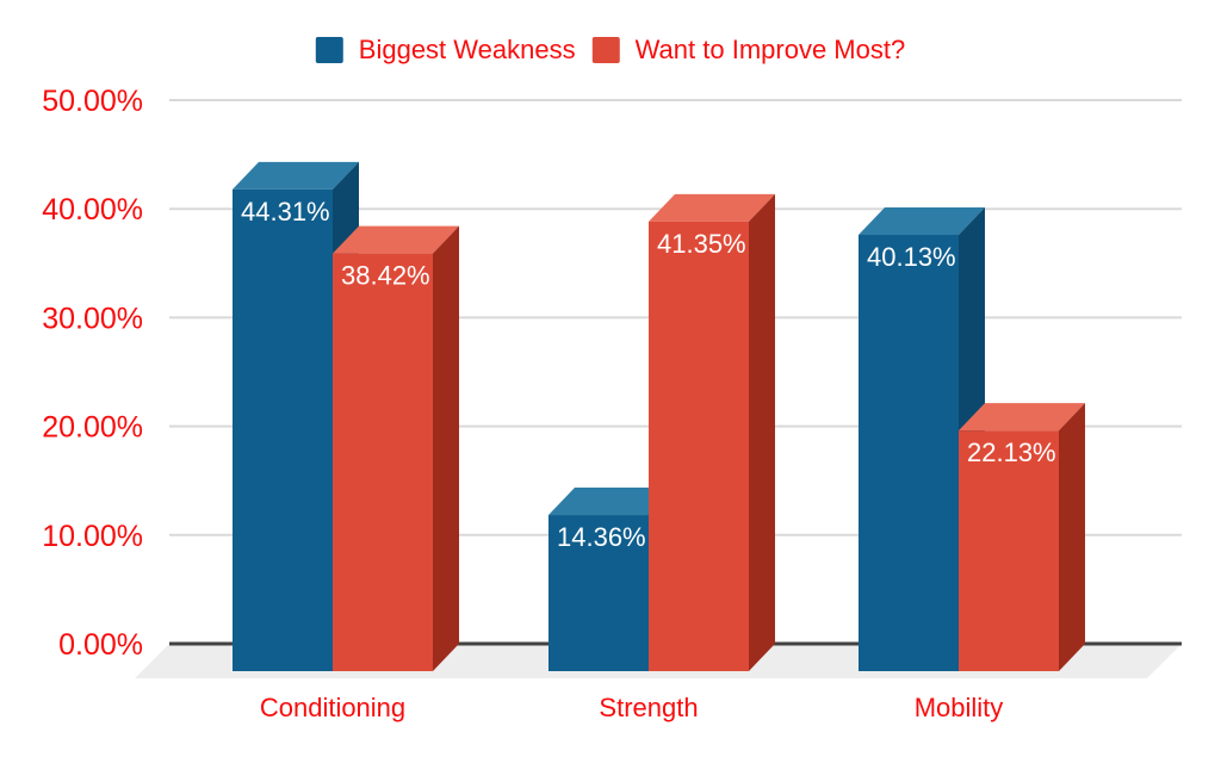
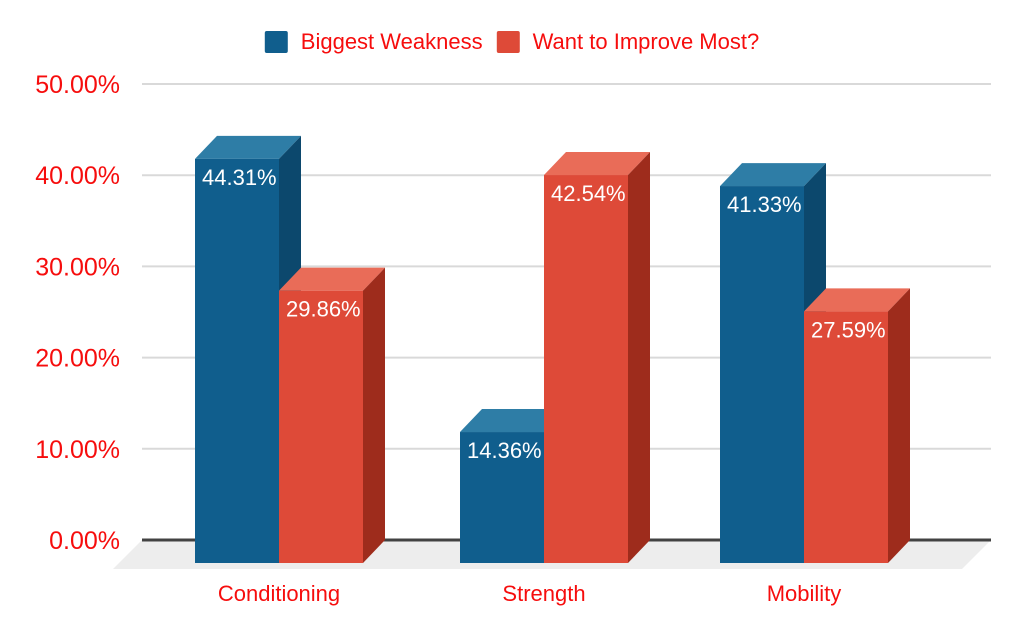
Want to Improve Most?/Conditioning: 38.42% -> 29.86%
Want to Improve Most?/Strength: 41.35% -> 42.54%
Biggest Weakness/Mobility: 40.13% -> 41.33%
Want to Improve Most?/Mobility: 22.13% -> 27.59%
